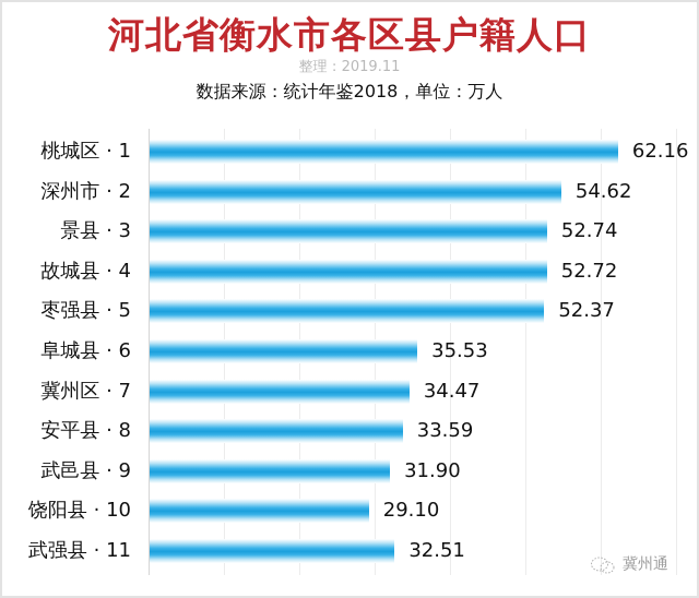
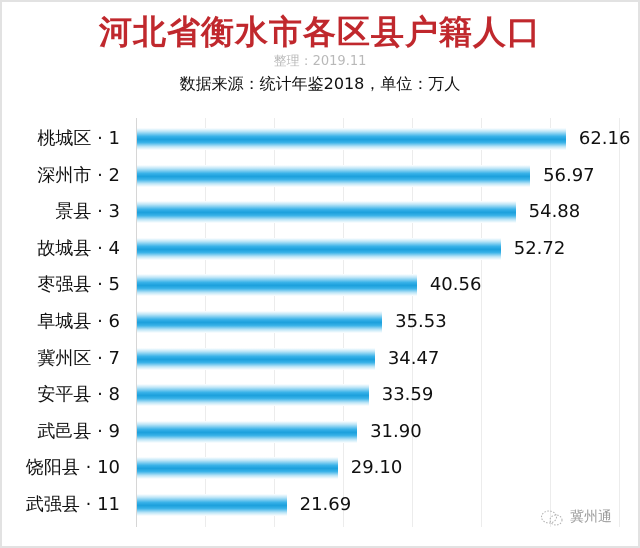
深州市 · 2: 54.62 -> 56.97
景县 · 3: 52.74 -> 54.88
枣强县 · 5: 52.37 -> 40.56
武强县 · 11: 32.51 -> 21.69
